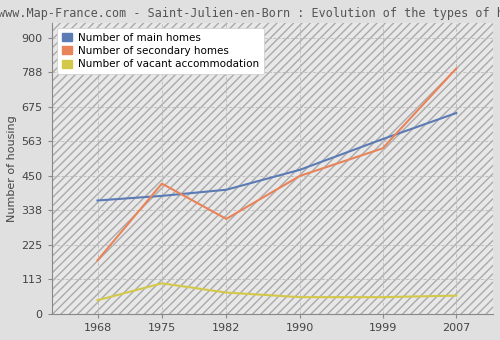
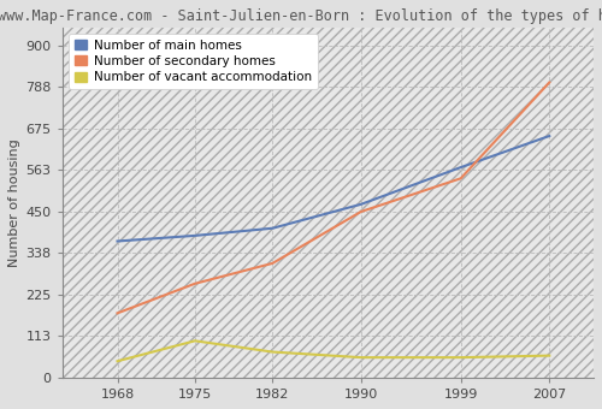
Number of secondary homes/1975: 425 -> 255
